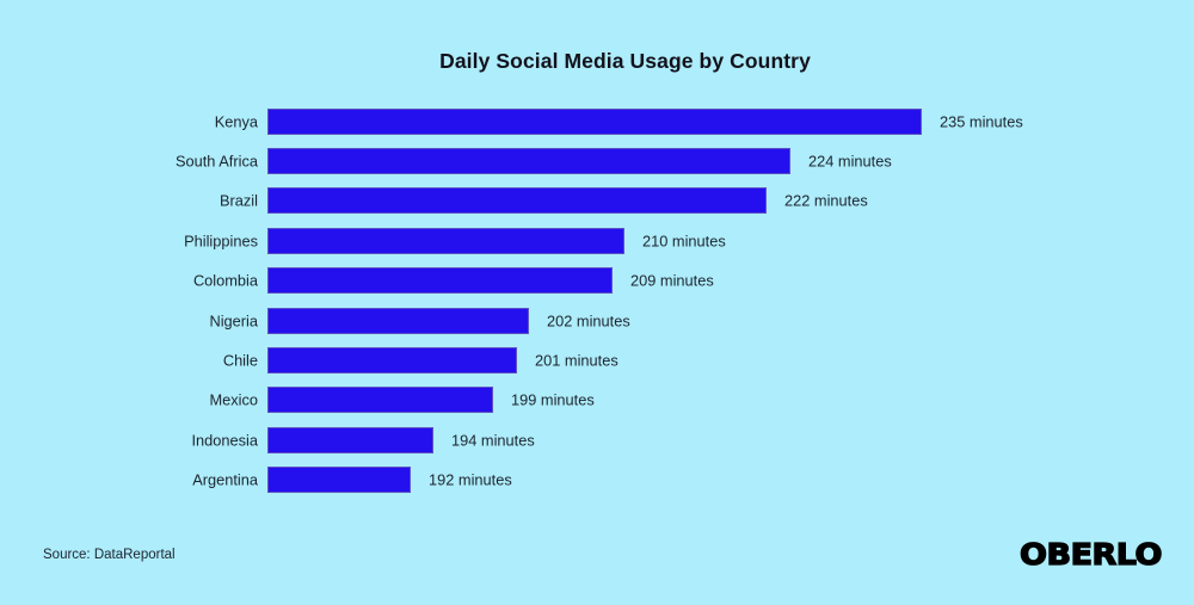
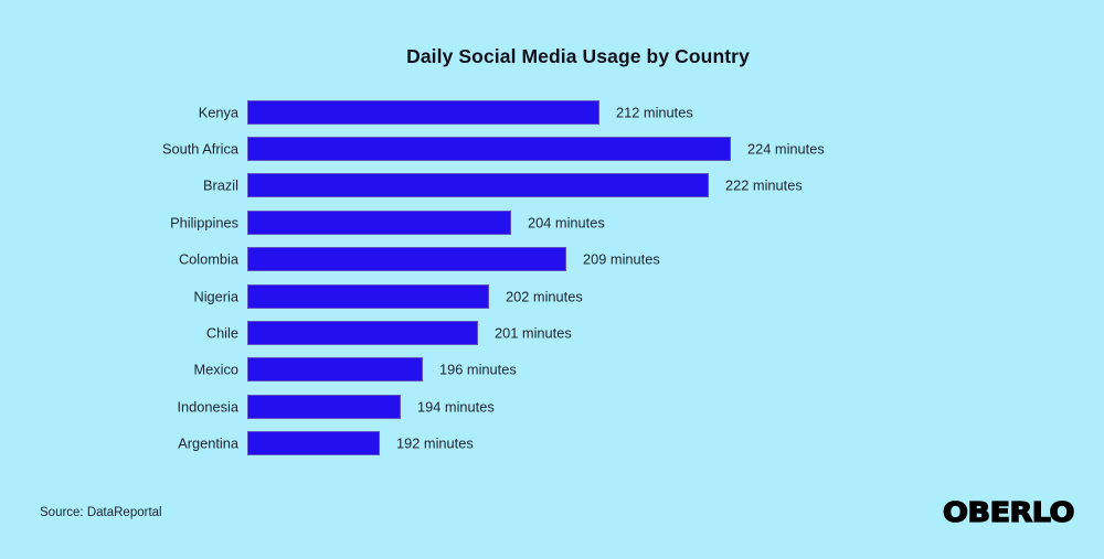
Kenya: 235 -> 212
Philippines: 210 -> 204
Mexico: 199 -> 196
